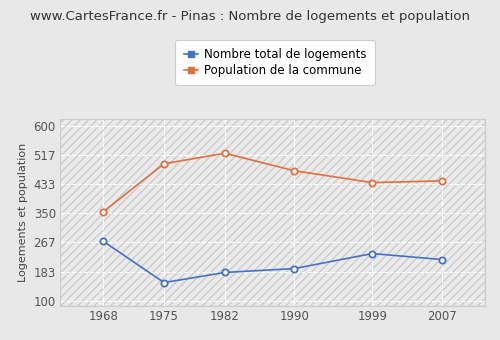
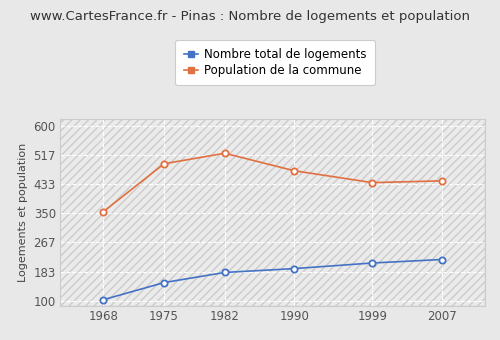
Nombre total de logements/1968: 270 -> 103
Nombre total de logements/1999: 235 -> 208
